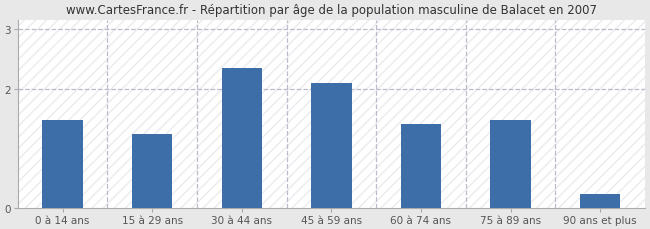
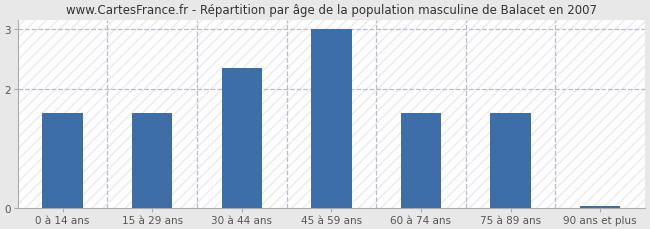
0 à 14 ans: 1.48 -> 1.60
15 à 29 ans: 1.24 -> 1.60
45 à 59 ans: 2.10 -> 3.00
60 à 74 ans: 1.40 -> 1.60
75 à 89 ans: 1.48 -> 1.60
90 ans et plus: 0.24 -> 0.04
